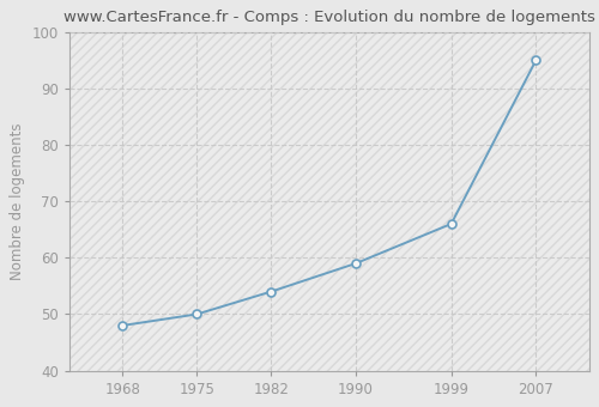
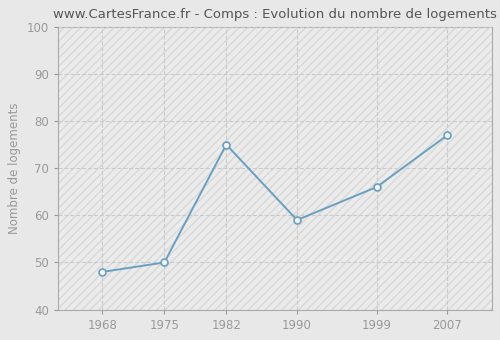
1982: 54 -> 75
2007: 95 -> 77
